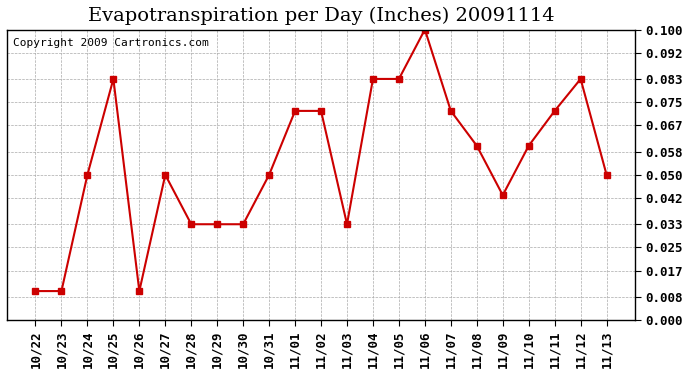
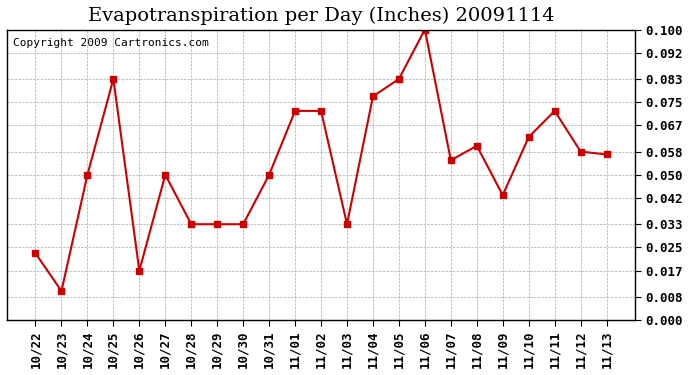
10/22: 0.010 -> 0.023
10/26: 0.010 -> 0.017
11/04: 0.083 -> 0.077
11/07: 0.072 -> 0.055
11/10: 0.060 -> 0.063
11/12: 0.083 -> 0.058
11/13: 0.050 -> 0.057
